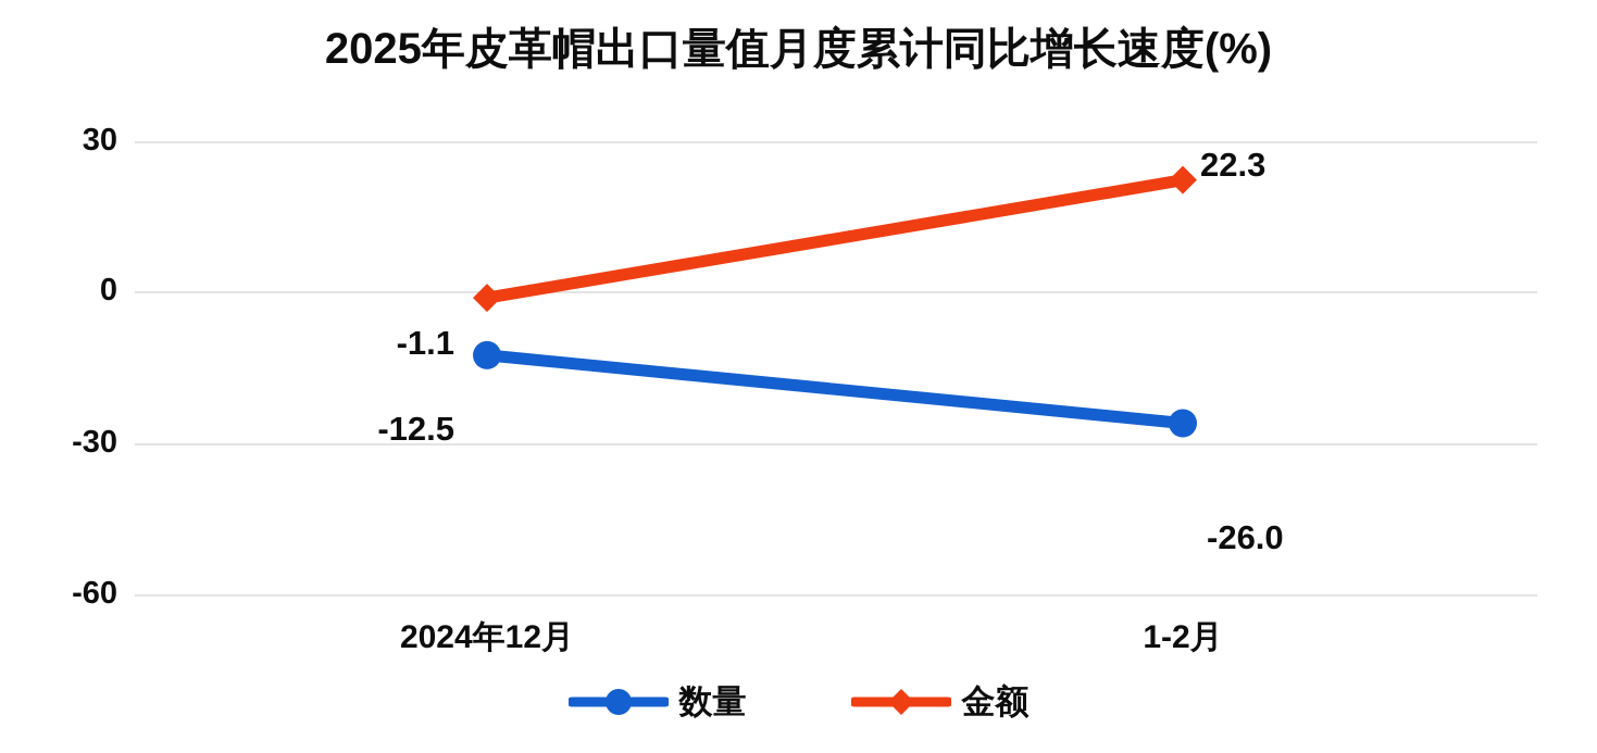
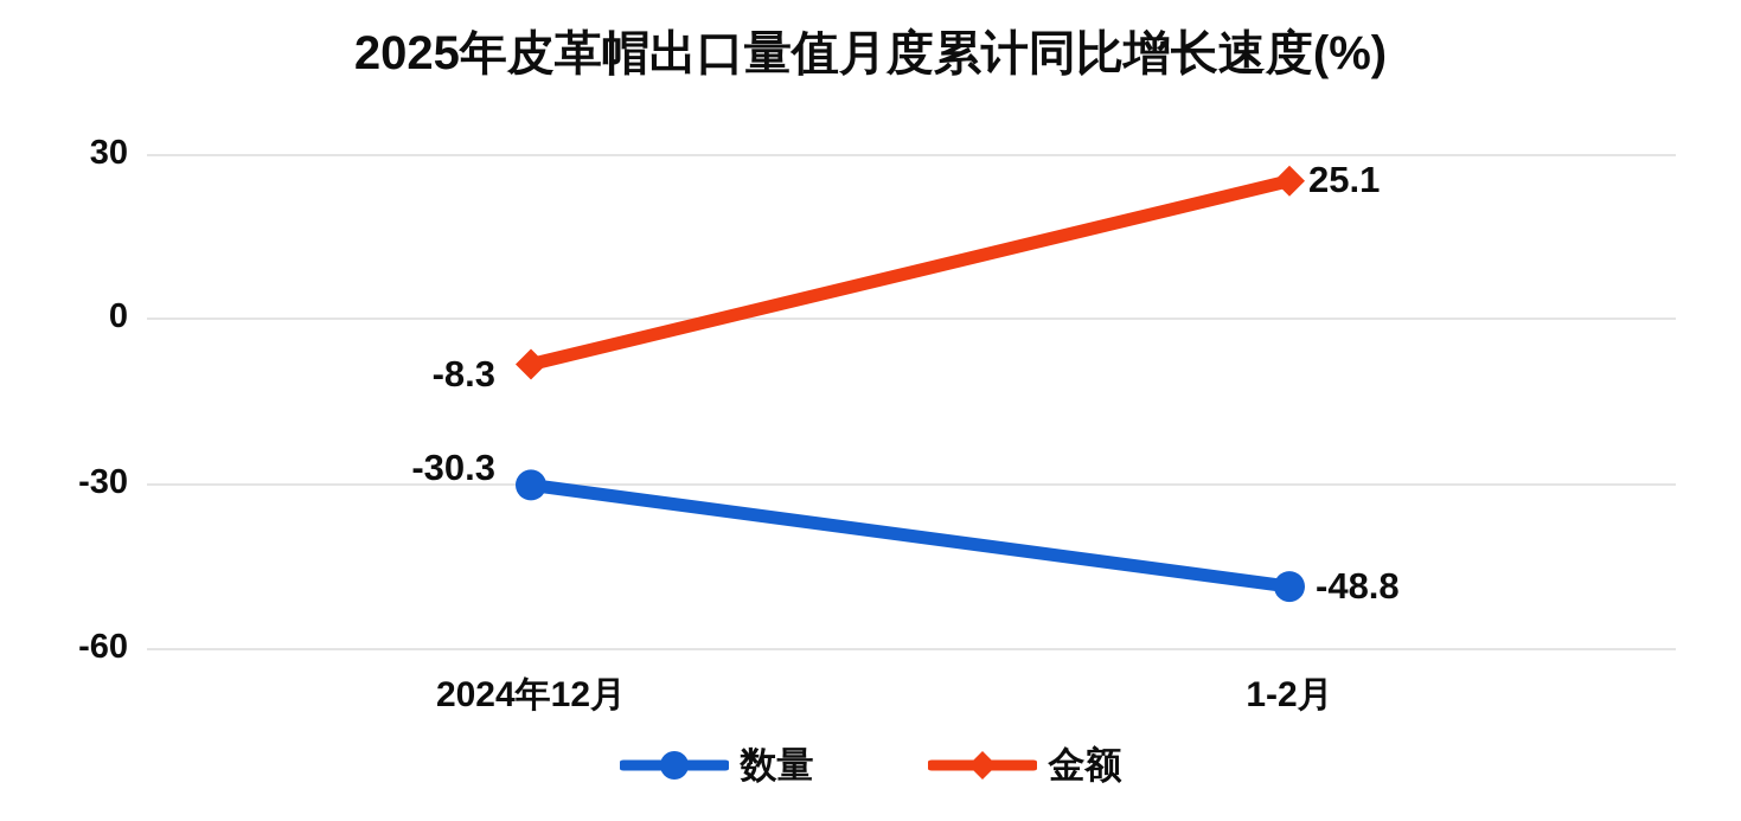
数量/2024年12月: -12.5 -> -30.3
金额/2024年12月: -1.1 -> -8.3
数量/1-2月: -26.0 -> -48.8
金额/1-2月: 22.3 -> 25.1
